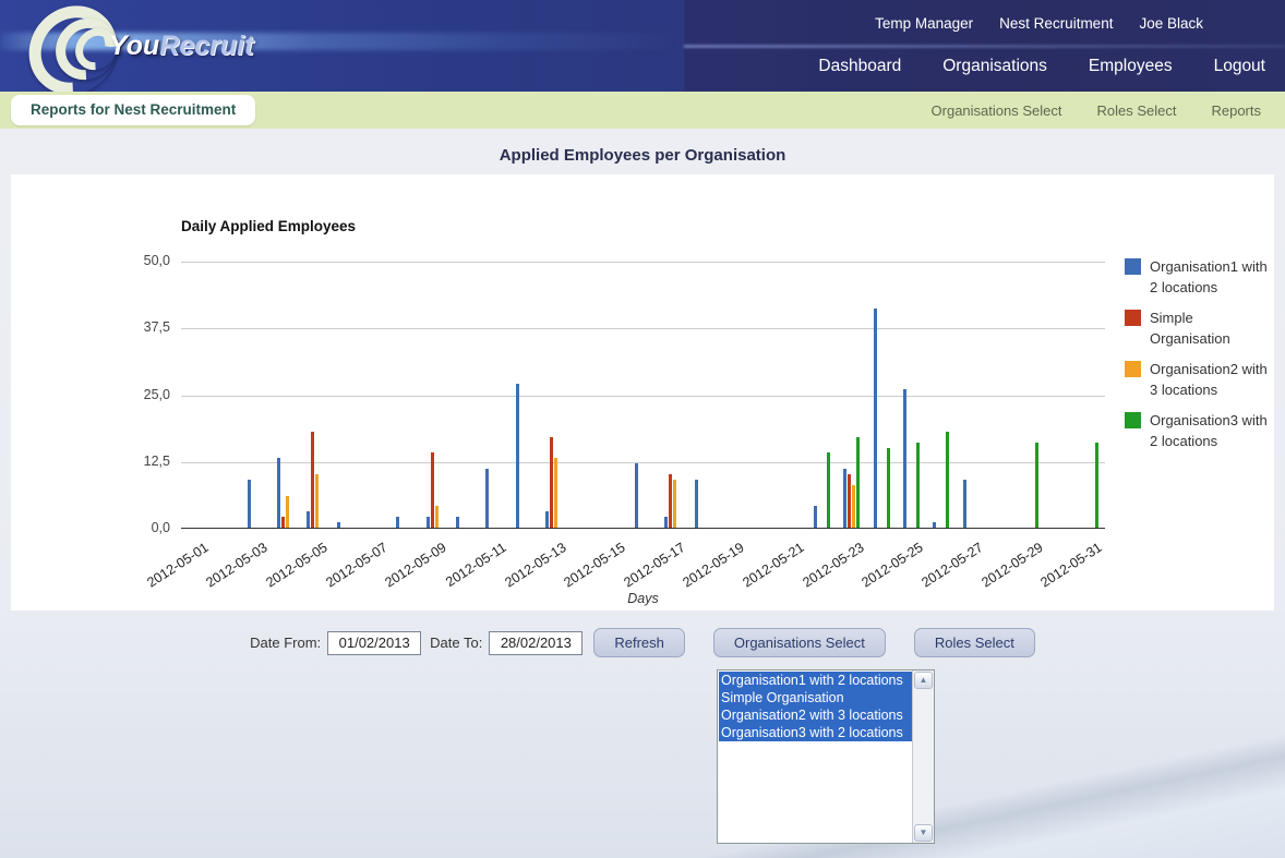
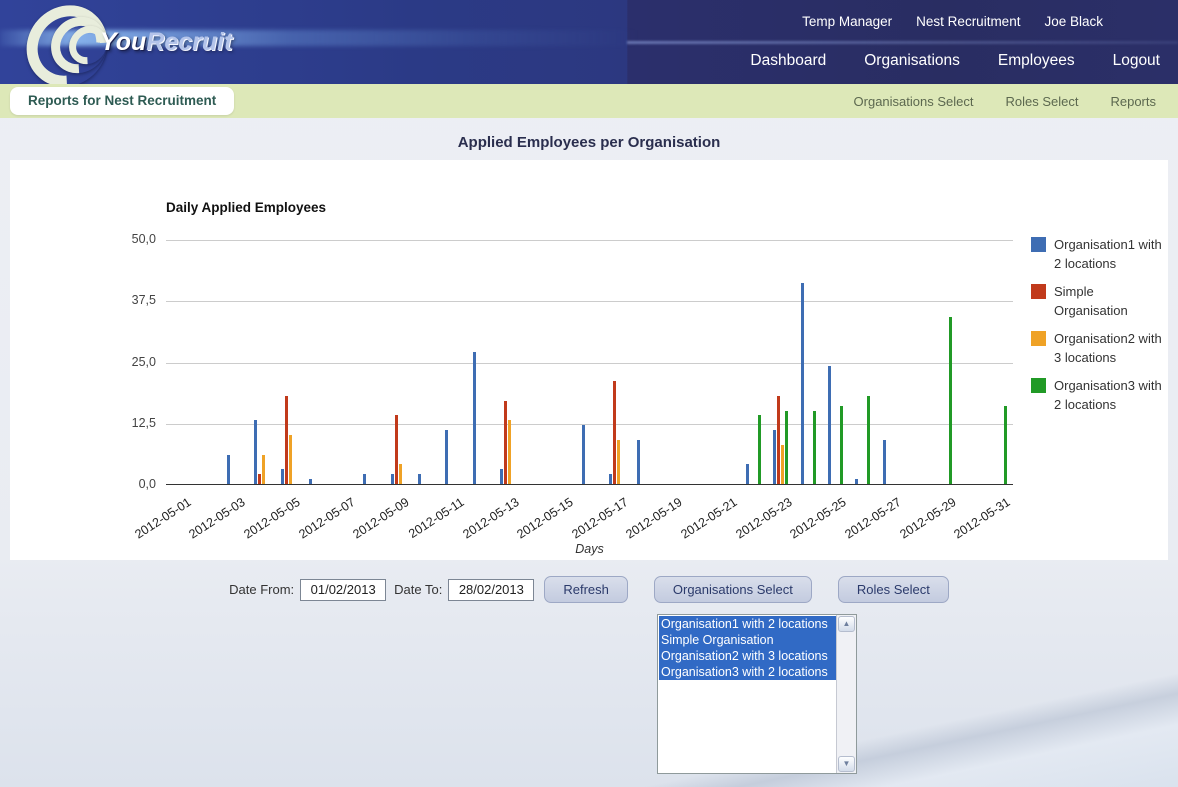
Organisation1 with 2 locations/2012-05-03: 9 -> 6
Simple Organisation/2012-05-17: 10 -> 21
Simple Organisation/2012-05-23: 10 -> 18
Organisation3 with 2 locations/2012-05-23: 17 -> 15
Organisation1 with 2 locations/2012-05-25: 26 -> 24
Organisation3 with 2 locations/2012-05-29: 16 -> 34
